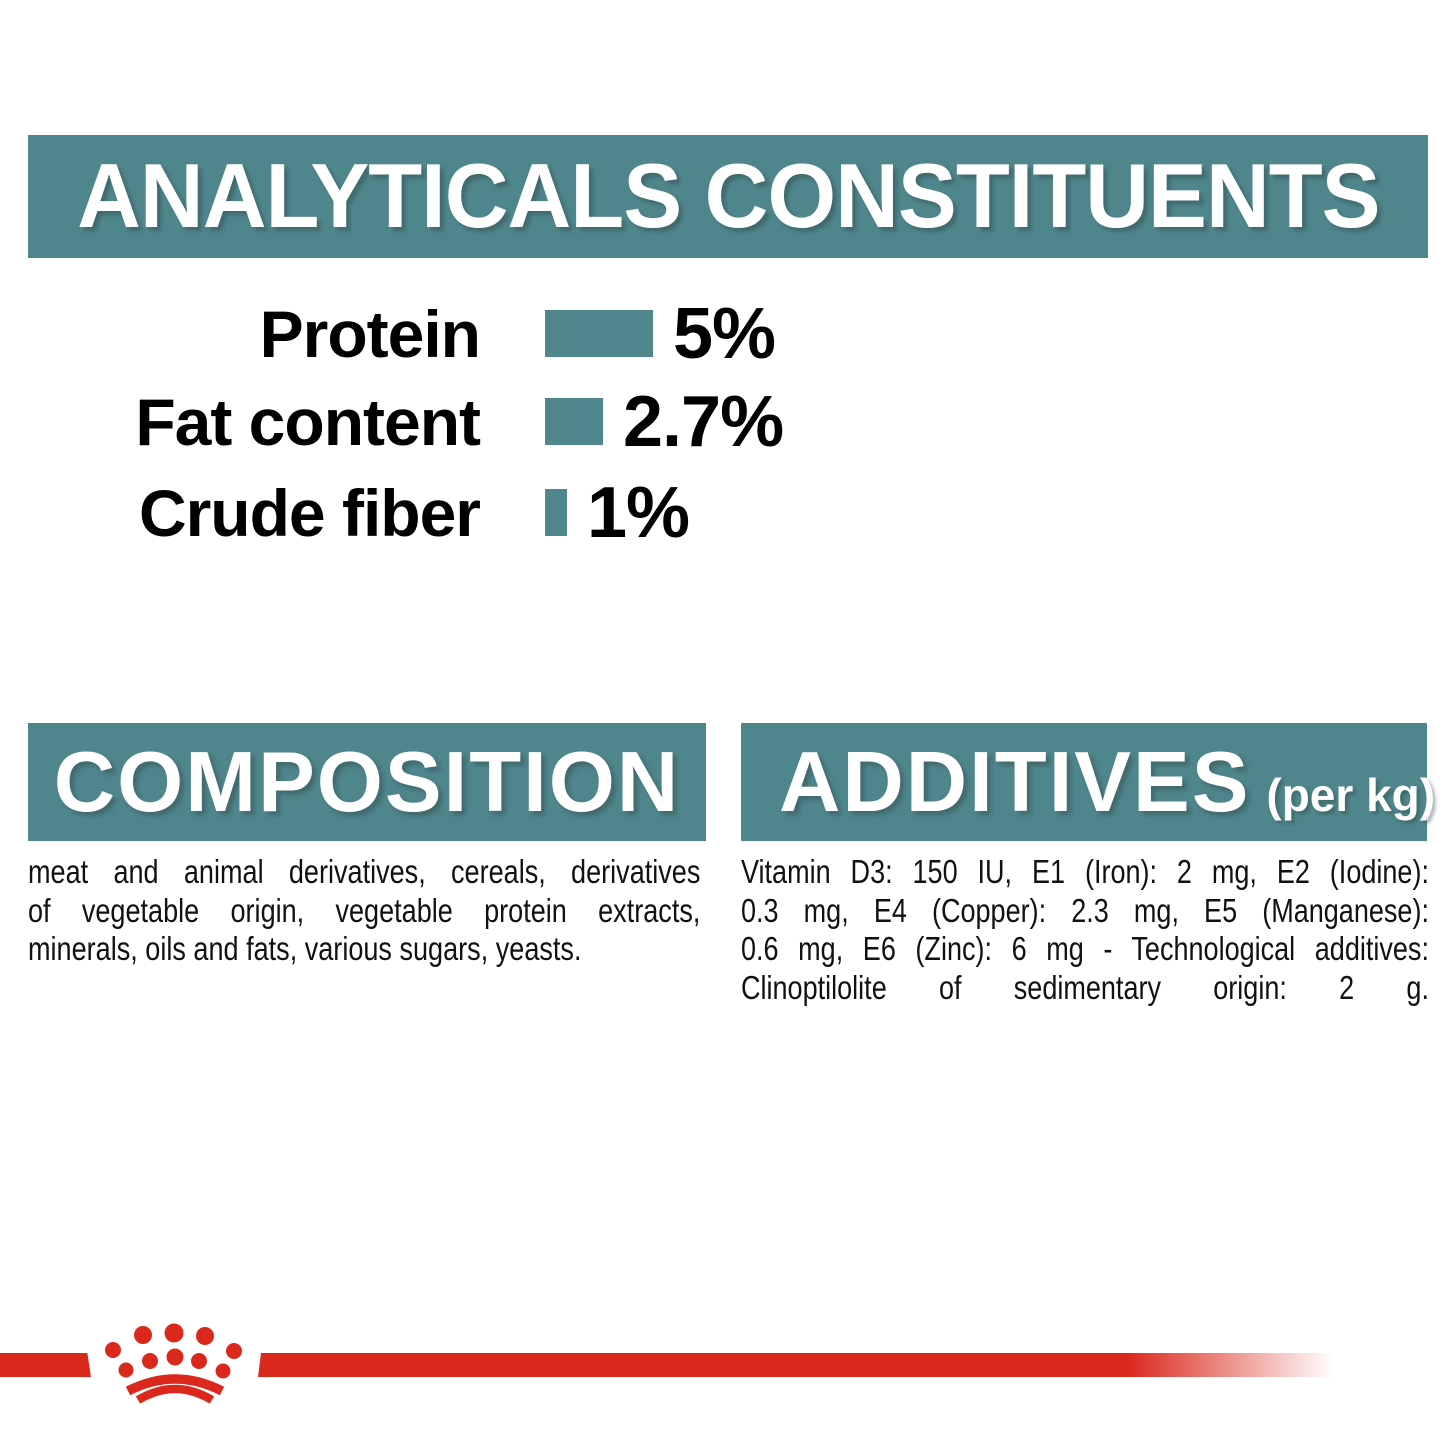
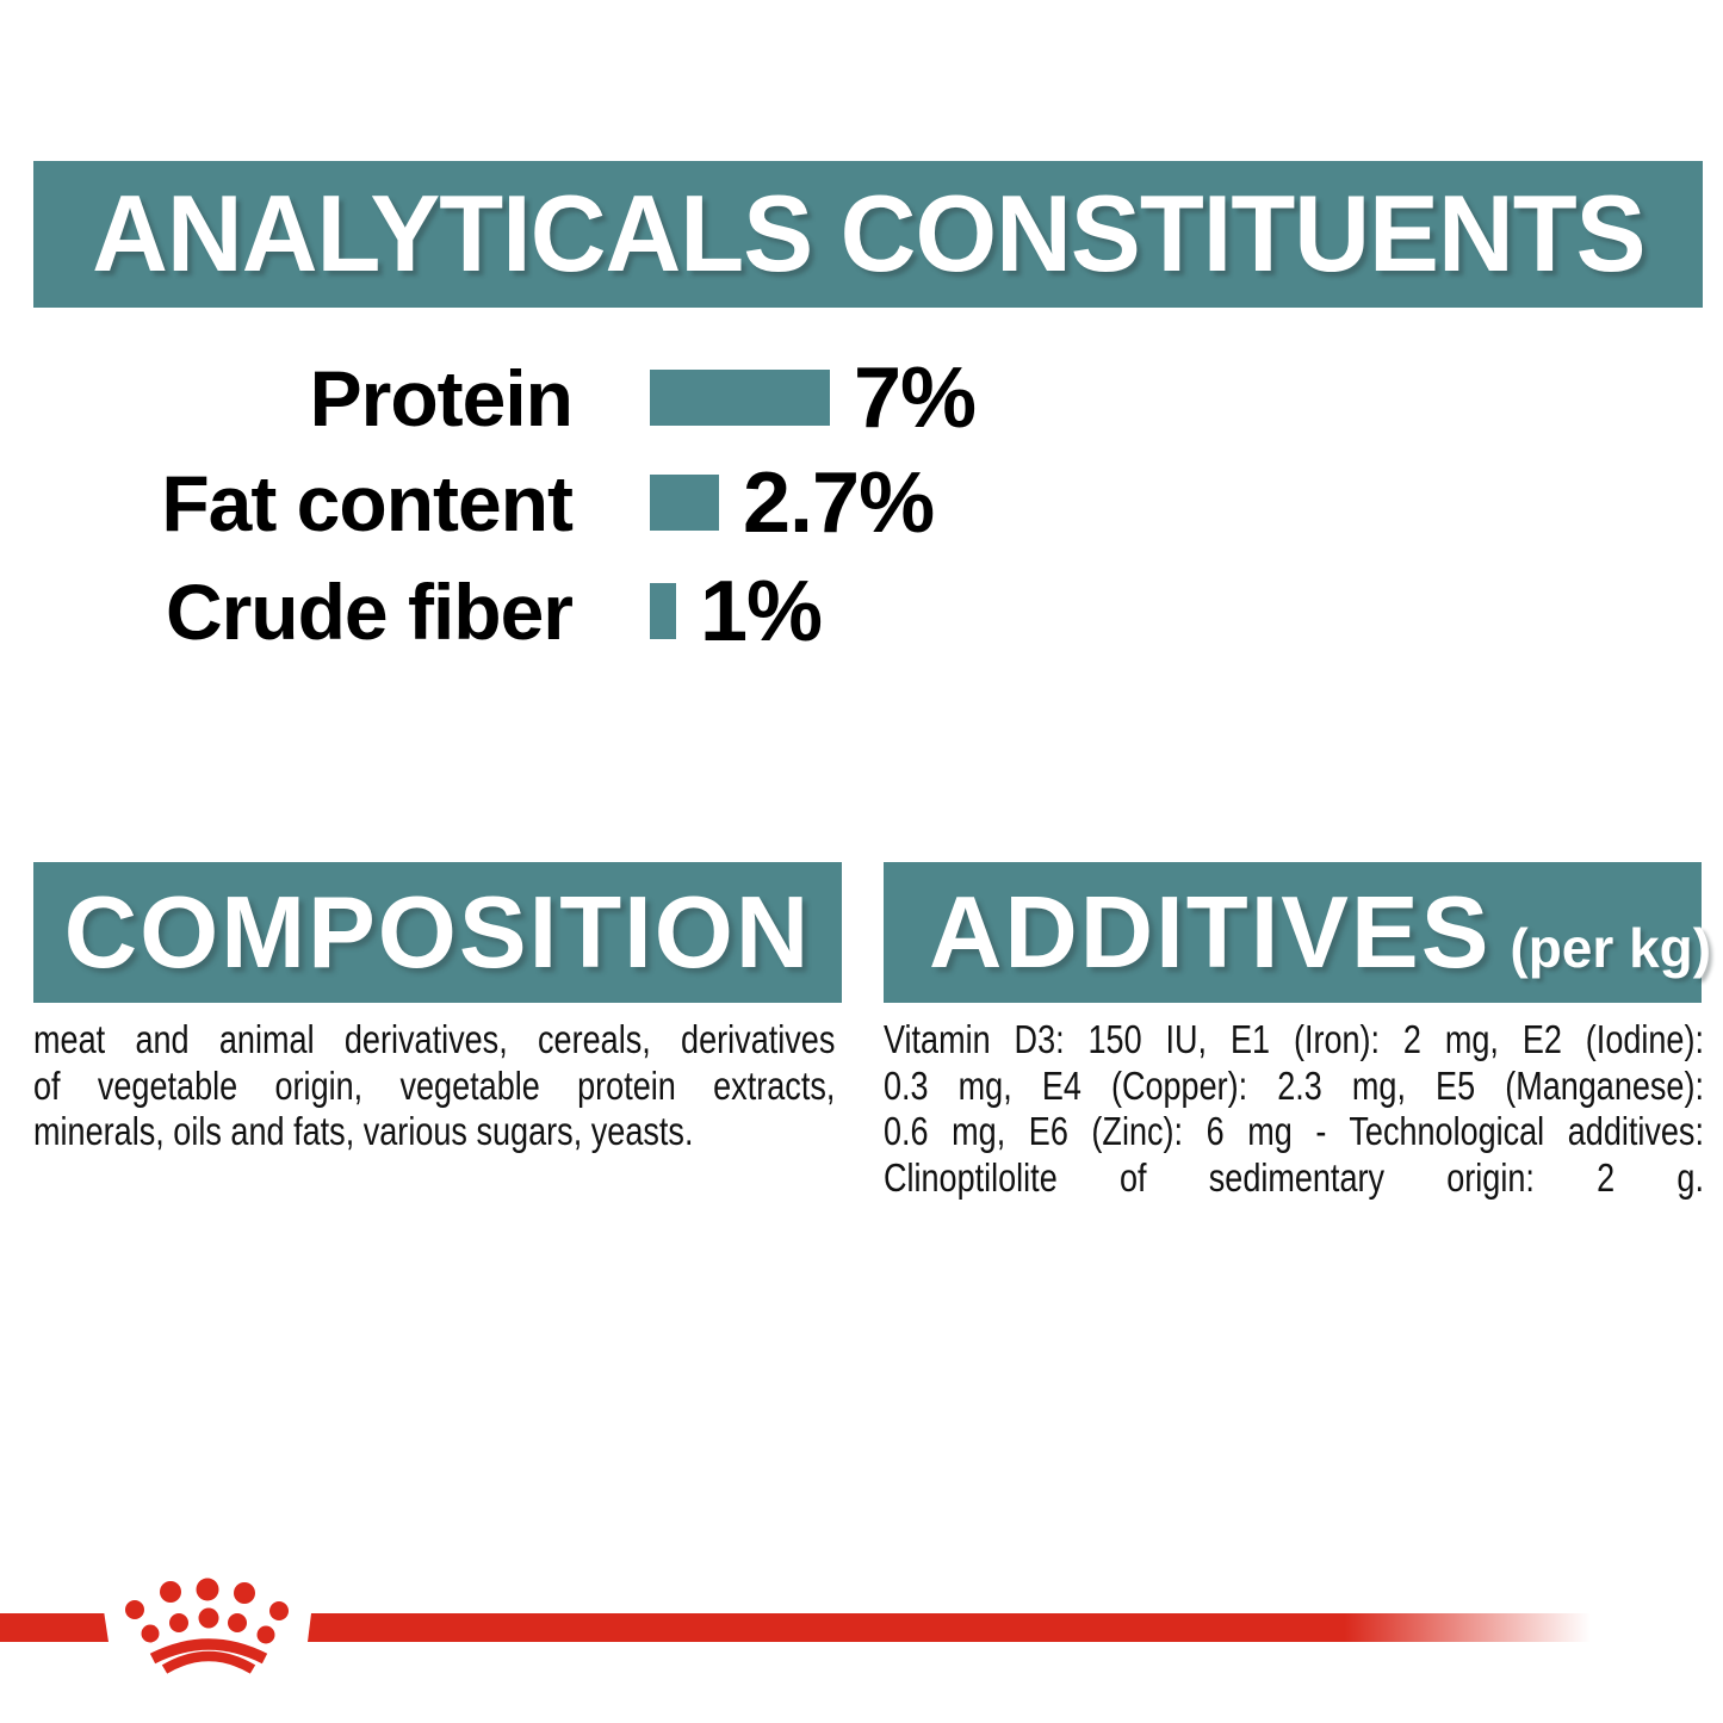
Protein: 5% -> 7%
